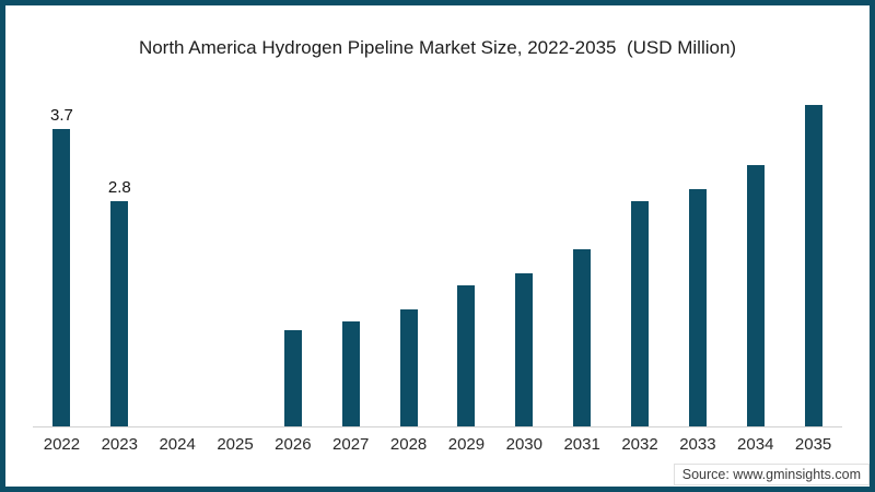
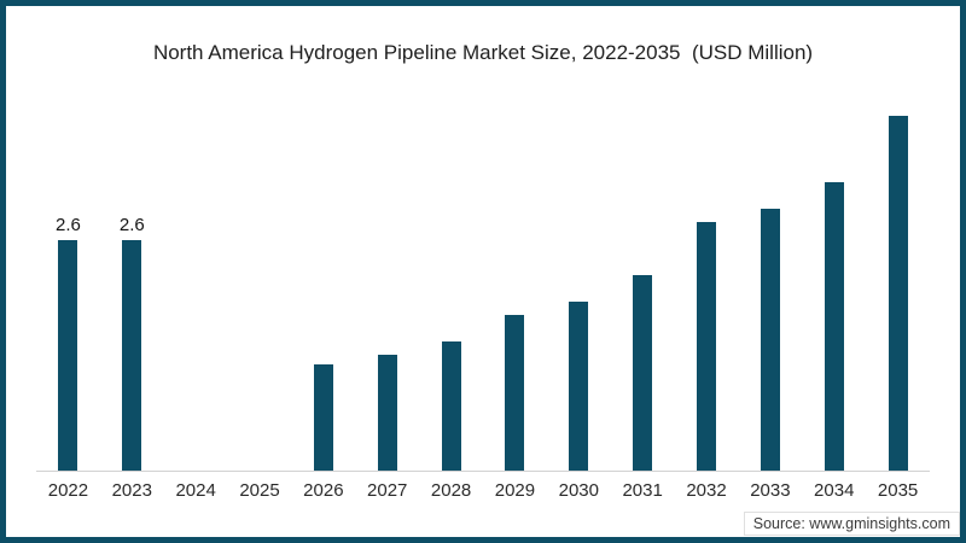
2022: 3.7 -> 2.6
2023: 2.8 -> 2.6
